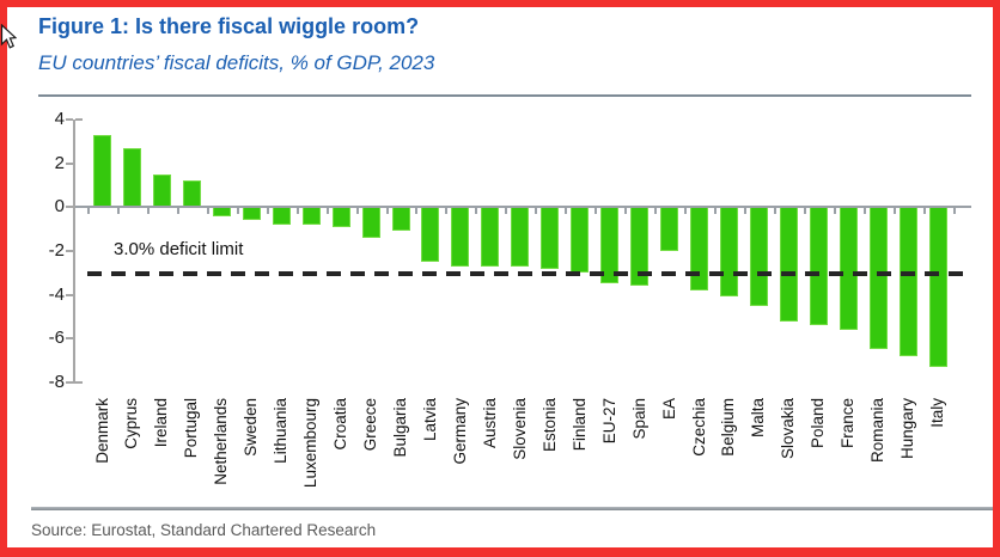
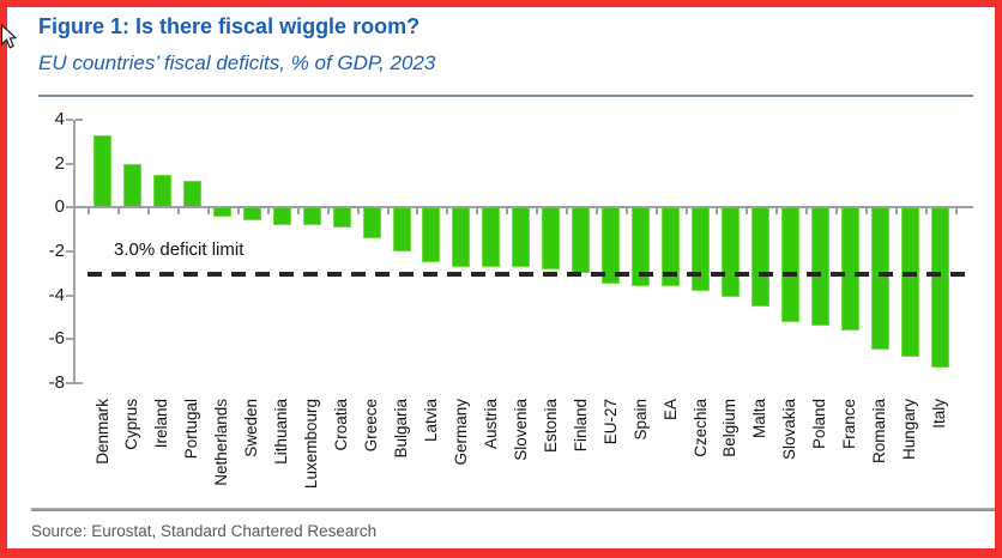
Cyprus: 2.7 -> 2.0
Bulgaria: -1.1 -> -2.0
EA: -2.0 -> -3.6
